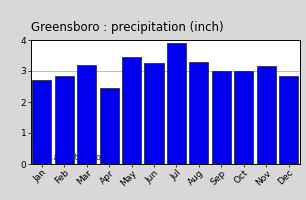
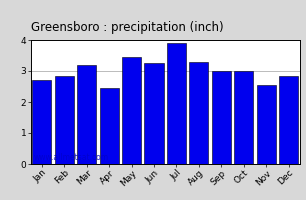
Nov: 3.15 -> 2.55
